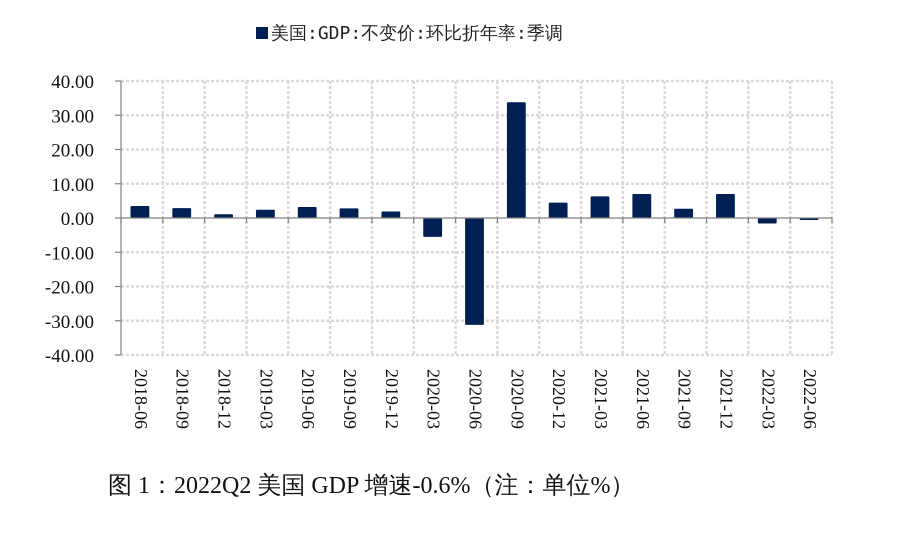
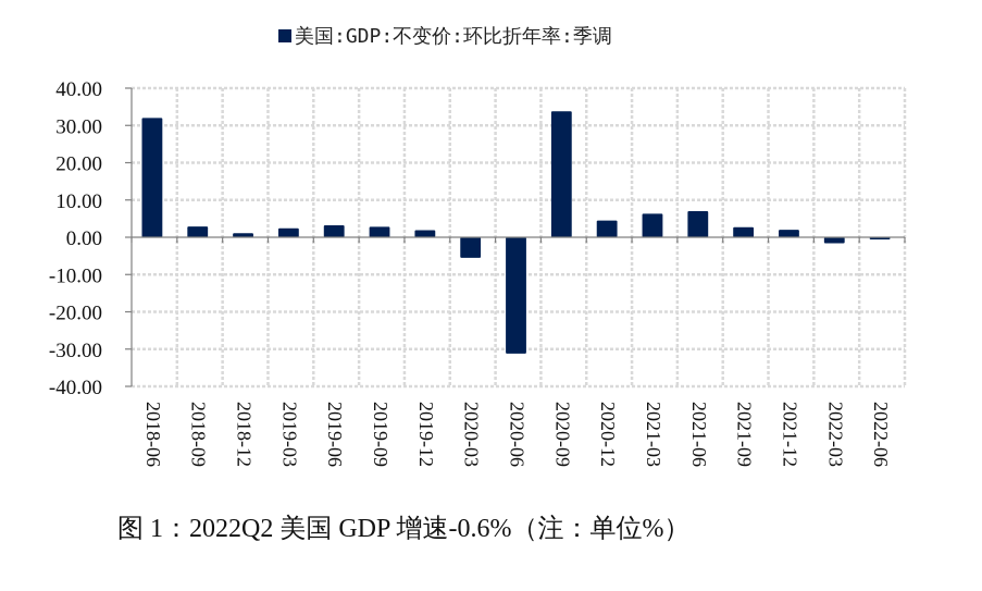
2018-06: 4 -> 32
2021-12: 7 -> 2
